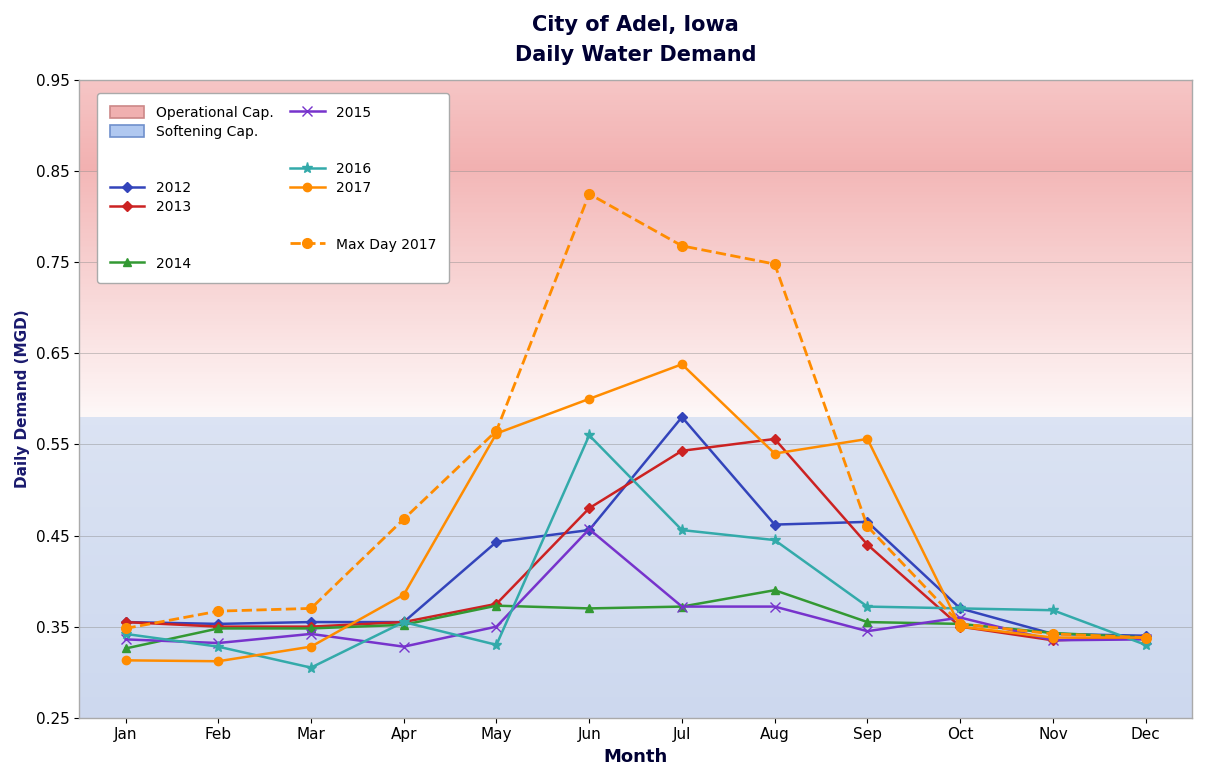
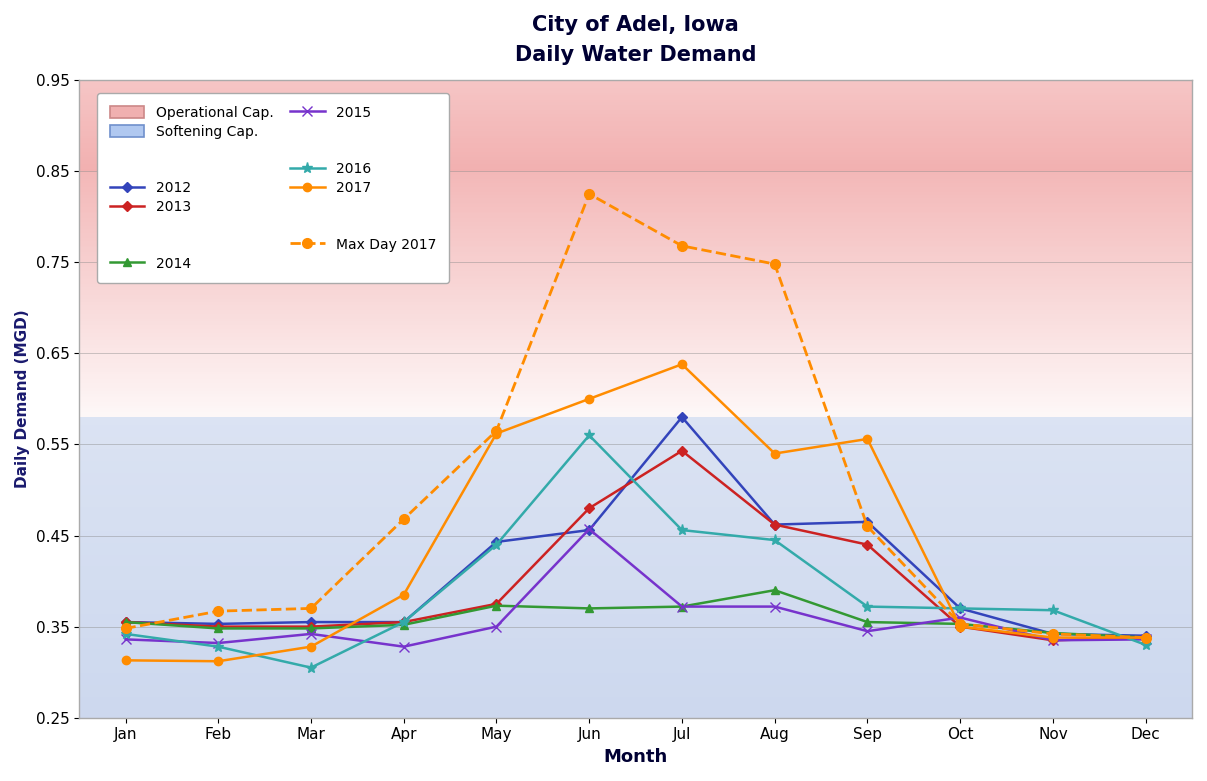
2014/Jan: 0.326 -> 0.355
2016/May: 0.330 -> 0.440
2013/Aug: 0.556 -> 0.462
